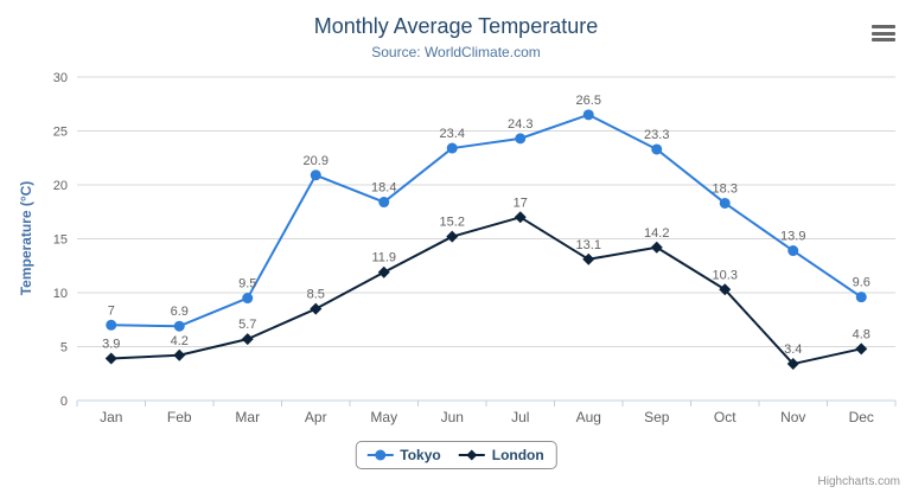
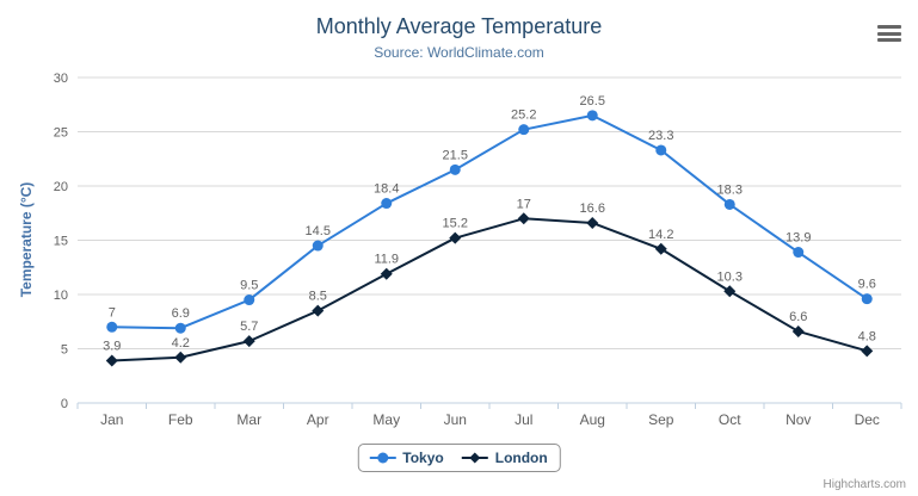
Tokyo/Apr: 20.9 -> 14.5
Tokyo/Jun: 23.4 -> 21.5
Tokyo/Jul: 24.3 -> 25.2
London/Aug: 13.1 -> 16.6
London/Nov: 3.4 -> 6.6
